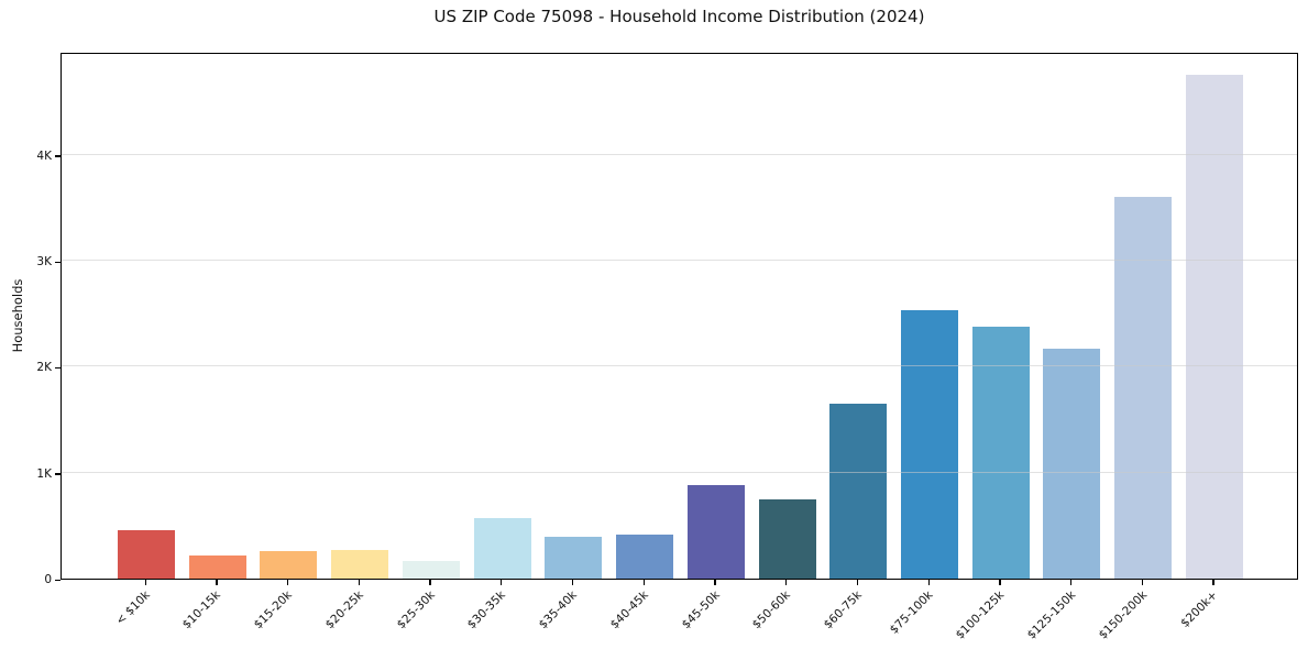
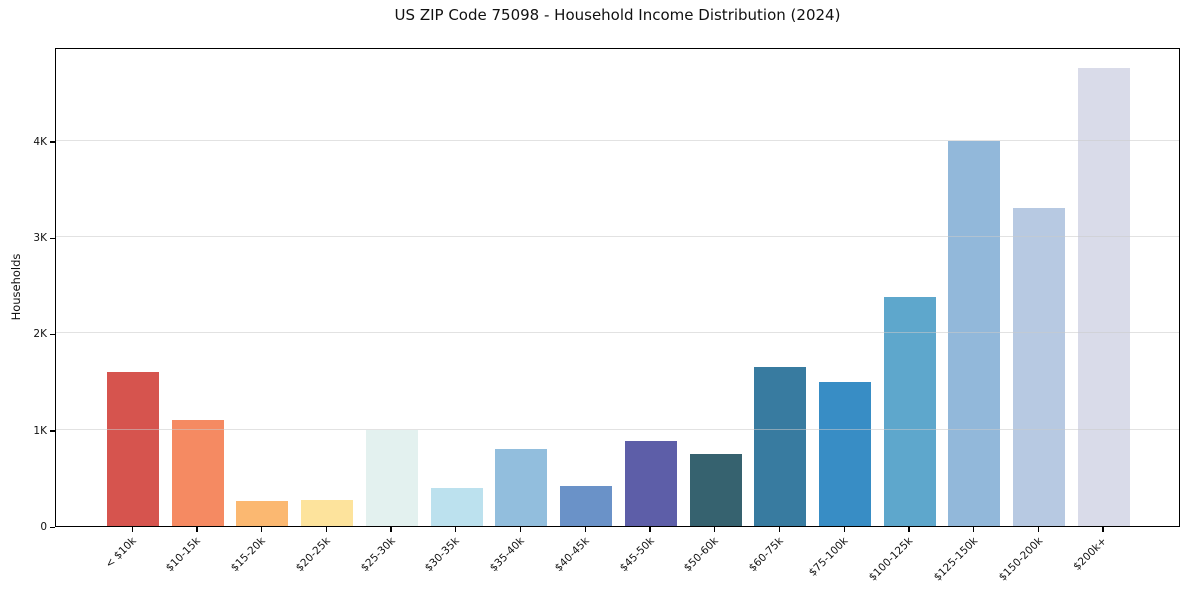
< $10k: 0.5K -> 1.6K
$10-15k: 0.2K -> 1.1K
$25-30k: 0.2K -> 1.0K
$30-35k: 0.6K -> 0.4K
$35-40k: 0.4K -> 0.8K
$75-100k: 2.5K -> 1.5K
$125-150k: 2.2K -> 4.0K
$150-200k: 3.6K -> 3.3K
